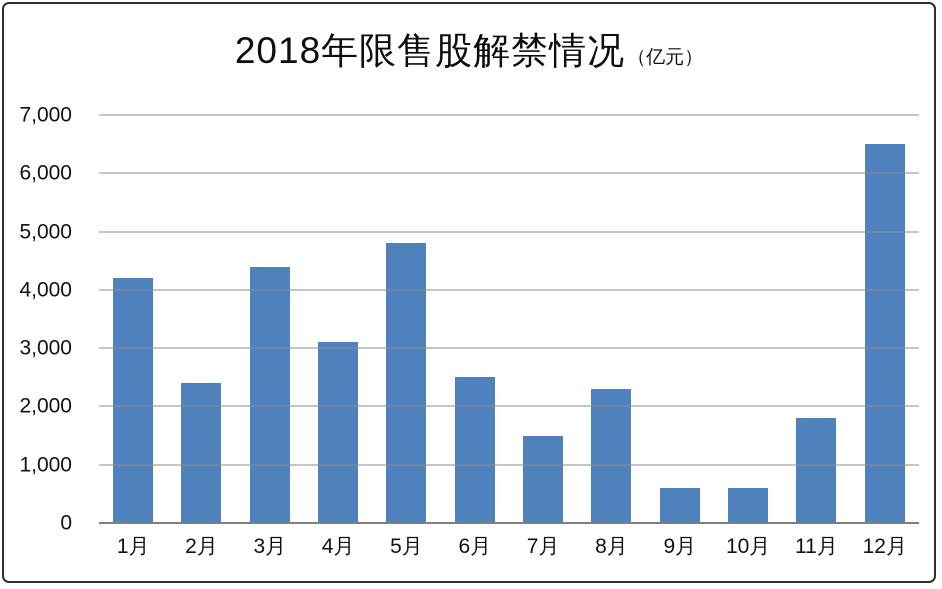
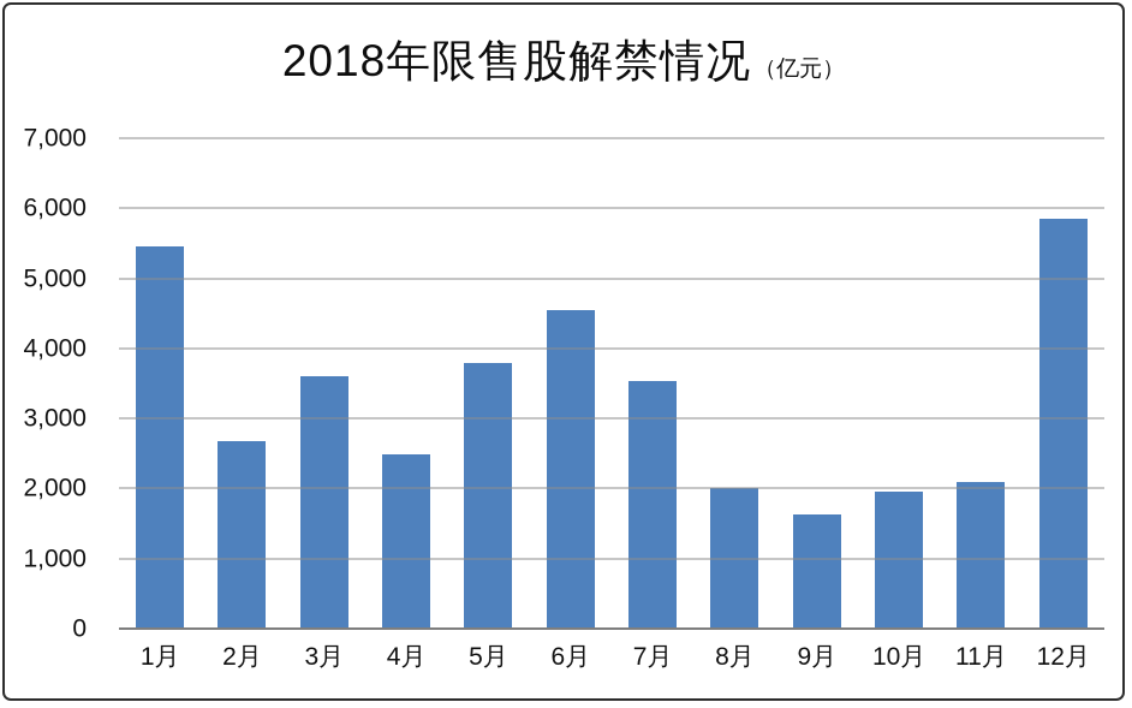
1月: 4200 -> 5400
2月: 2400 -> 2700
3月: 4400 -> 3600
4月: 3100 -> 2500
5月: 4800 -> 3800
6月: 2500 -> 4500
7月: 1500 -> 3500
8月: 2300 -> 2000
9月: 600 -> 1600
10月: 600 -> 2000
11月: 1800 -> 2100
12月: 6500 -> 5800
